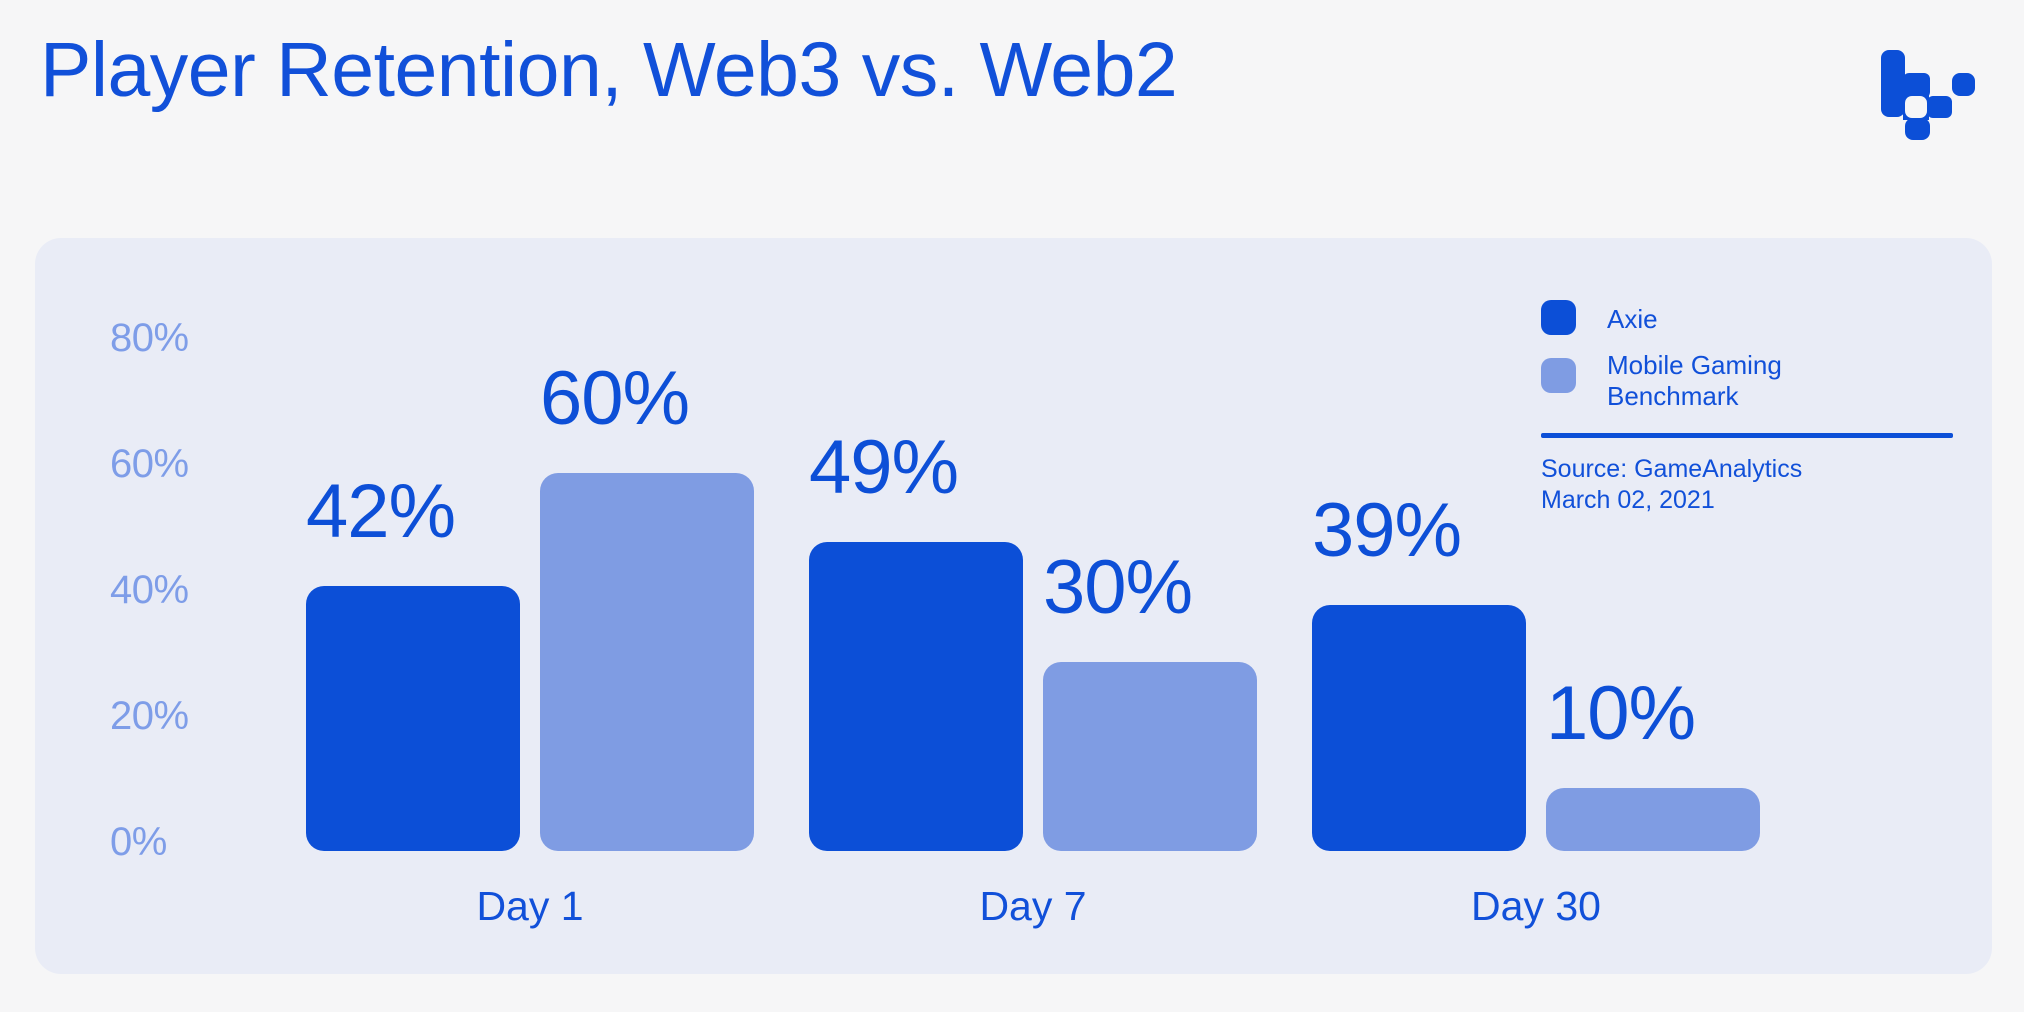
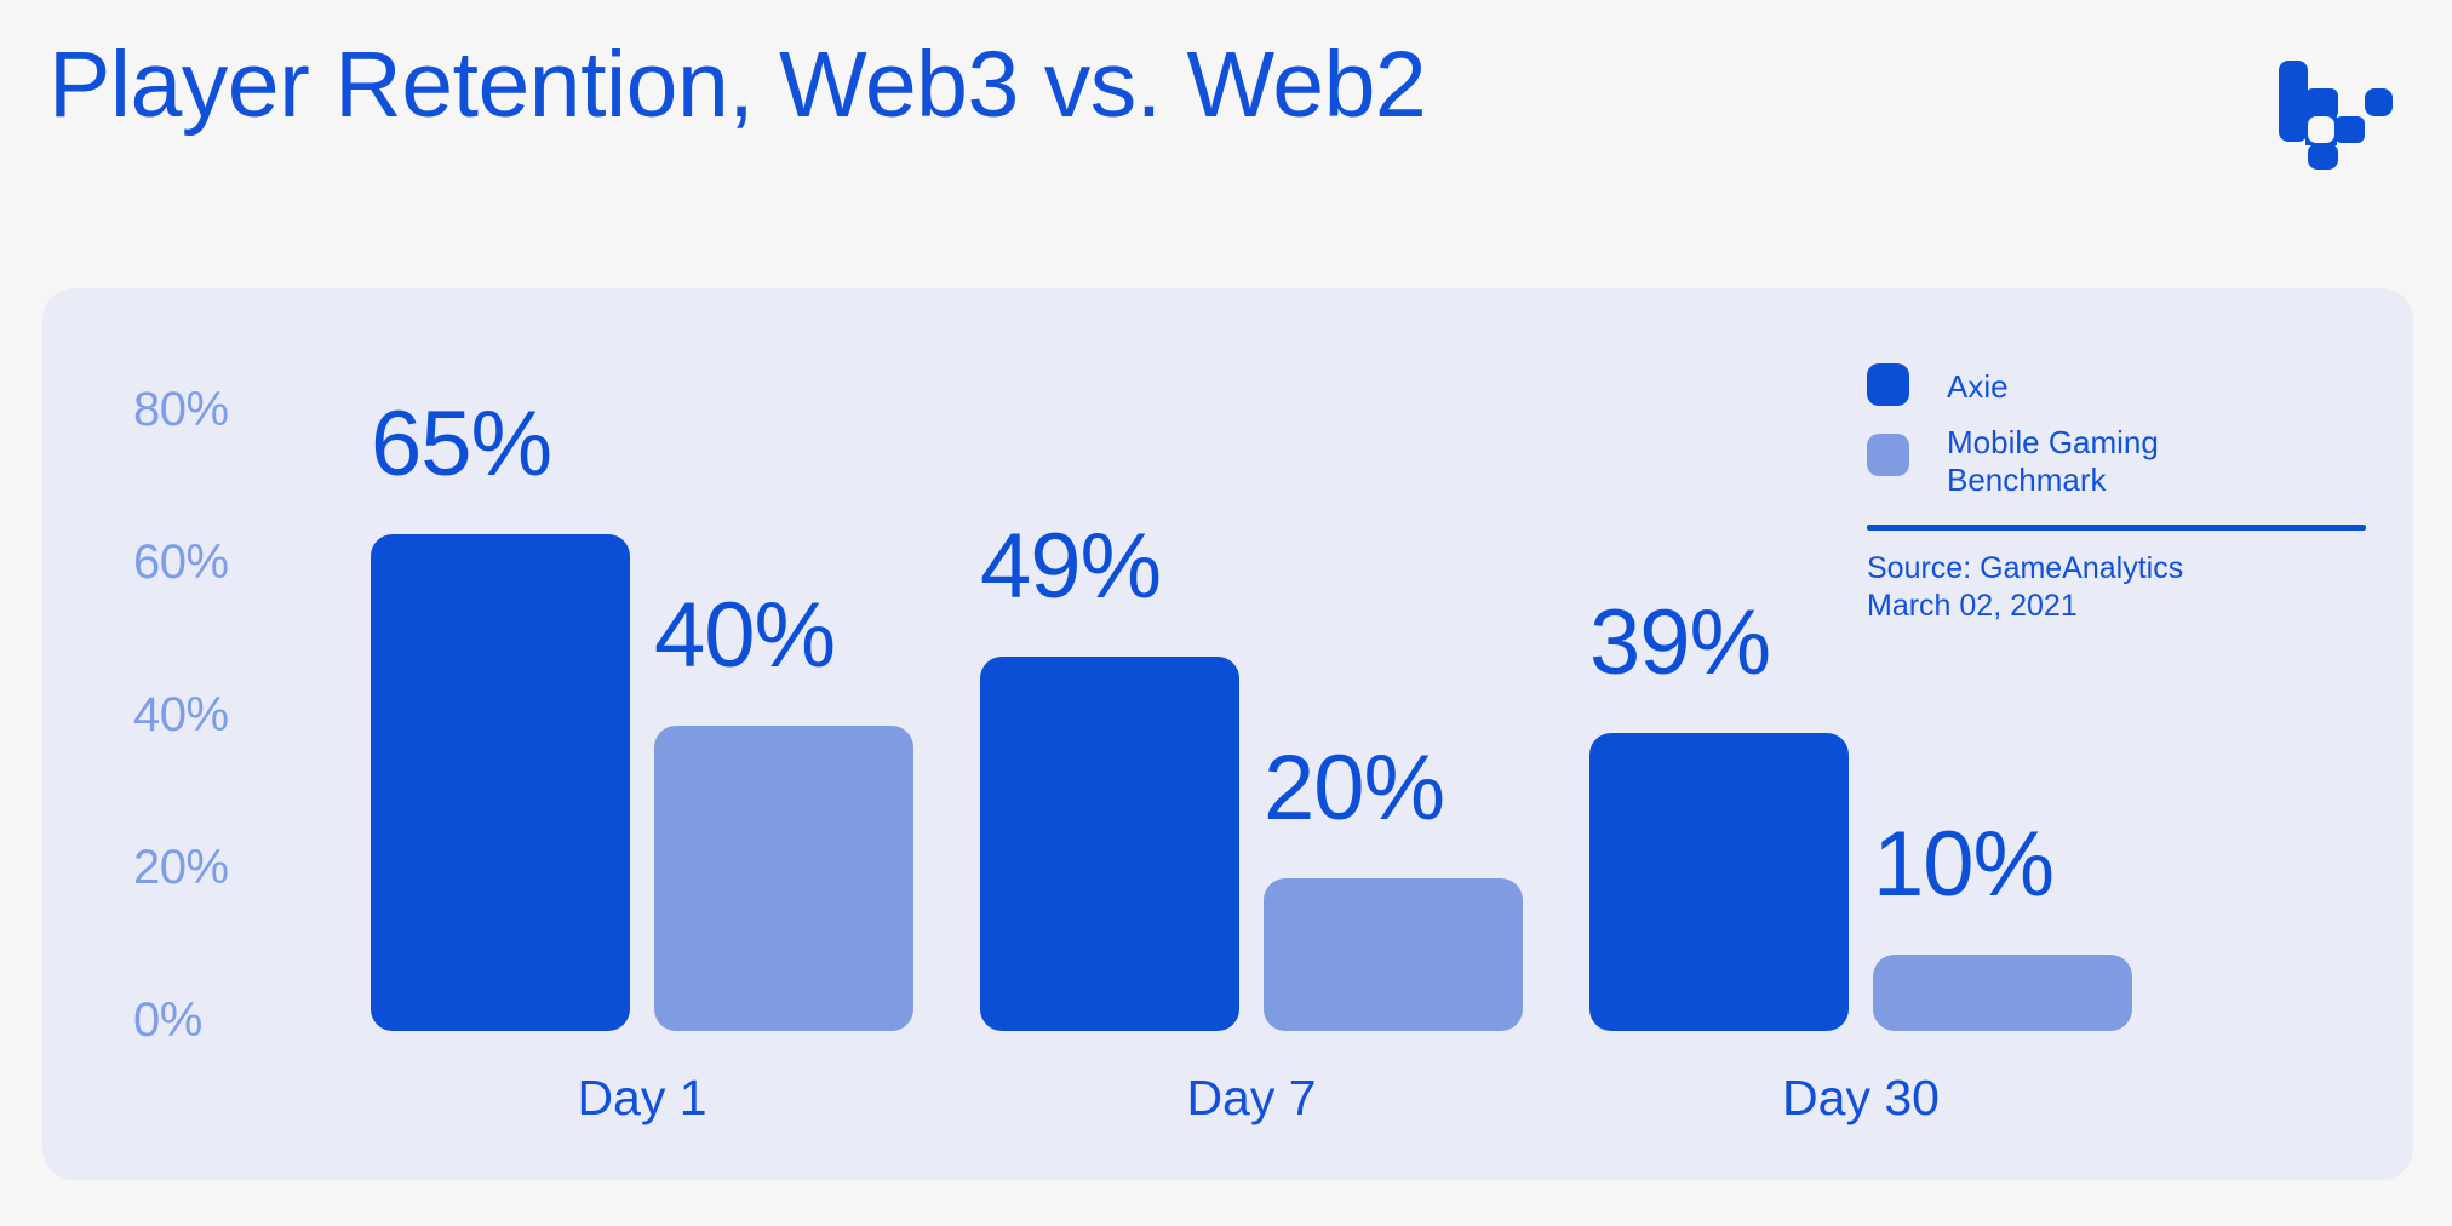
Axie/Day 1: 42% -> 65%
Mobile Gaming Benchmark/Day 1: 60% -> 40%
Mobile Gaming Benchmark/Day 7: 30% -> 20%
